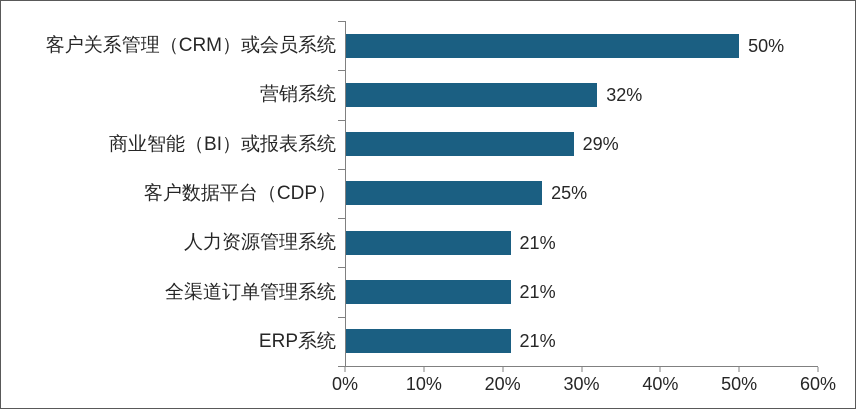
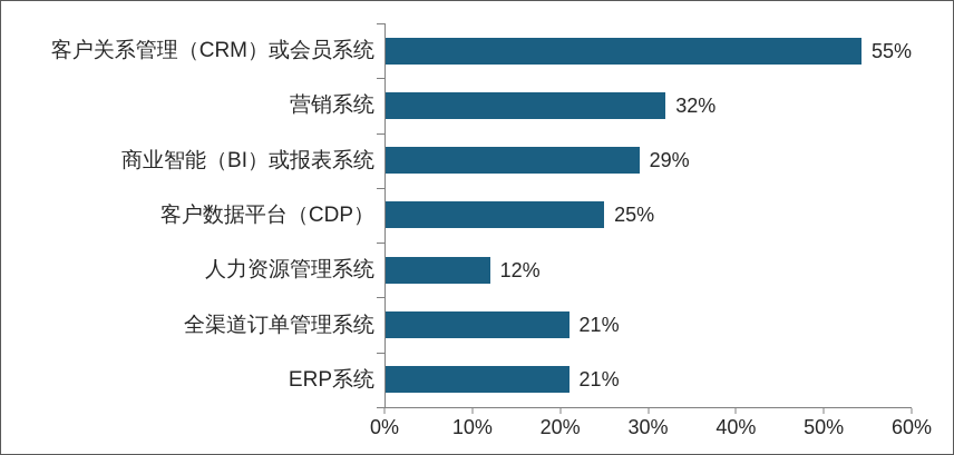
客户关系管理（CRM）或会员系统: 50% -> 55%
人力资源管理系统: 21% -> 12%
